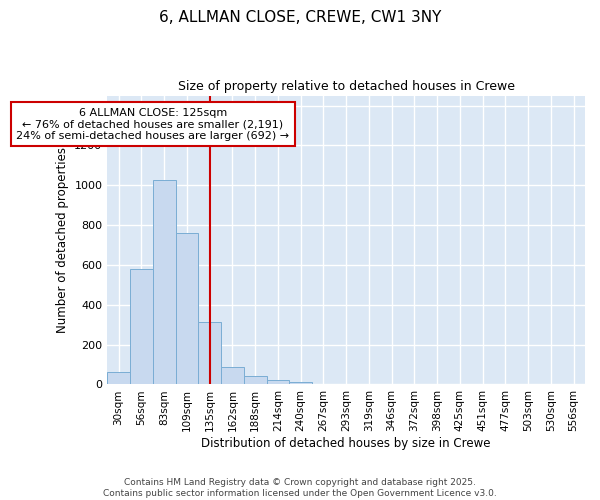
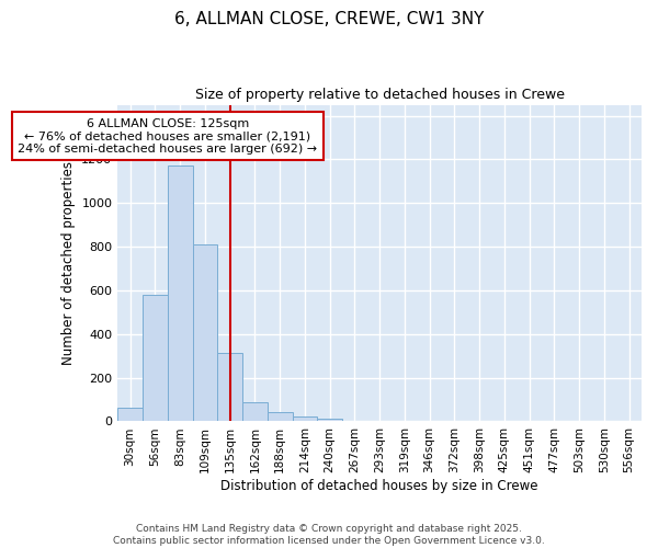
83sqm: 1020 -> 1170
109sqm: 760 -> 810
